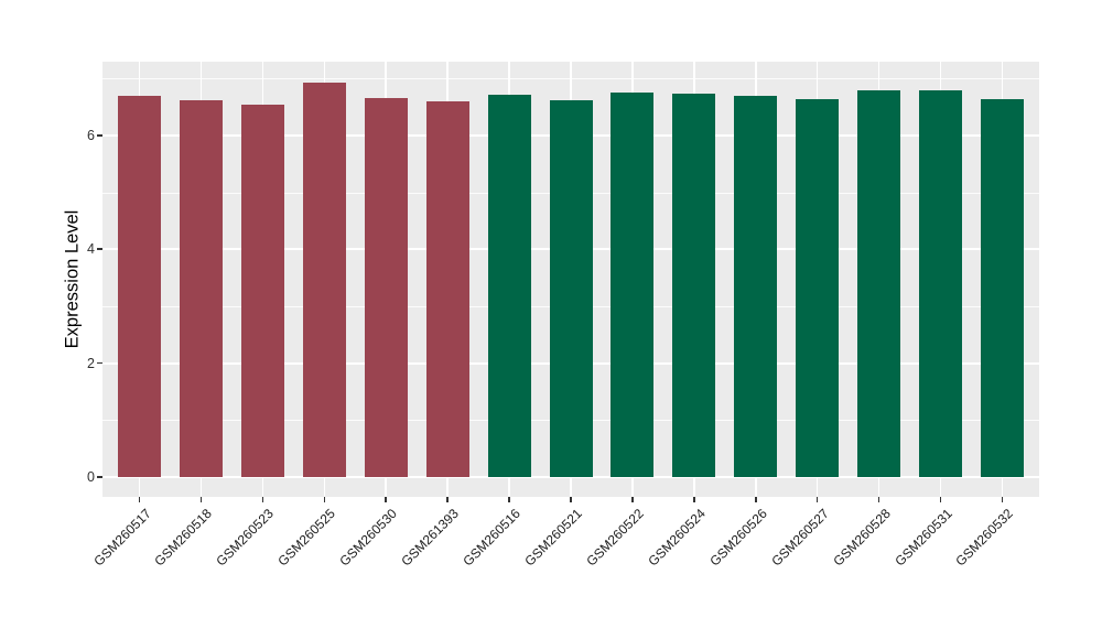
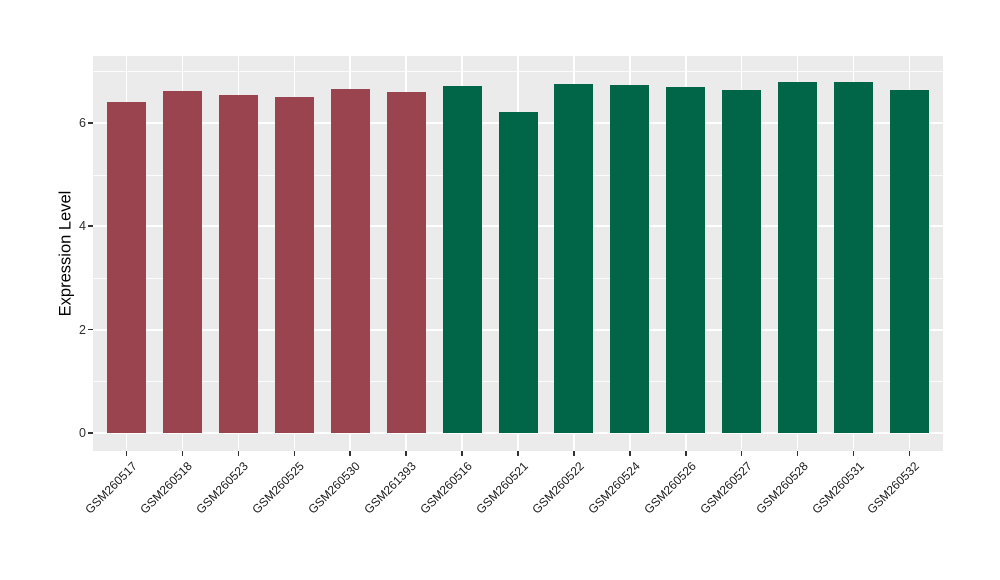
GSM260517: 6.7 -> 6.4
GSM260525: 6.9 -> 6.5
GSM260521: 6.6 -> 6.2
